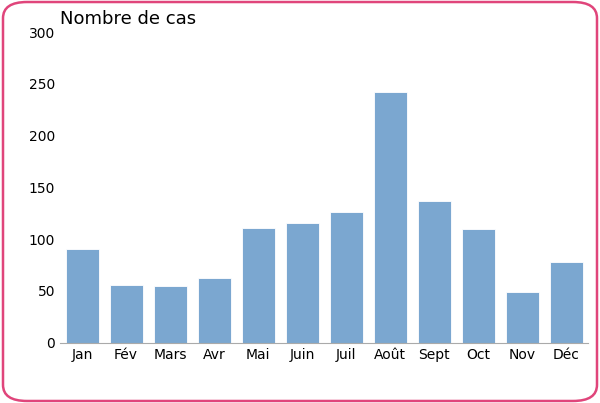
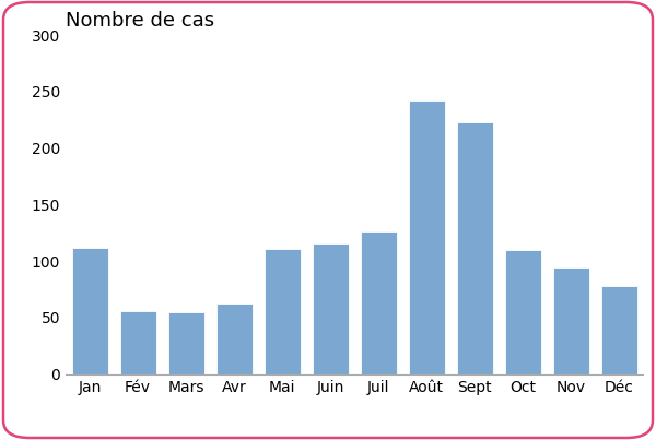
Jan: 90 -> 112
Sept: 137 -> 223
Nov: 49 -> 94
